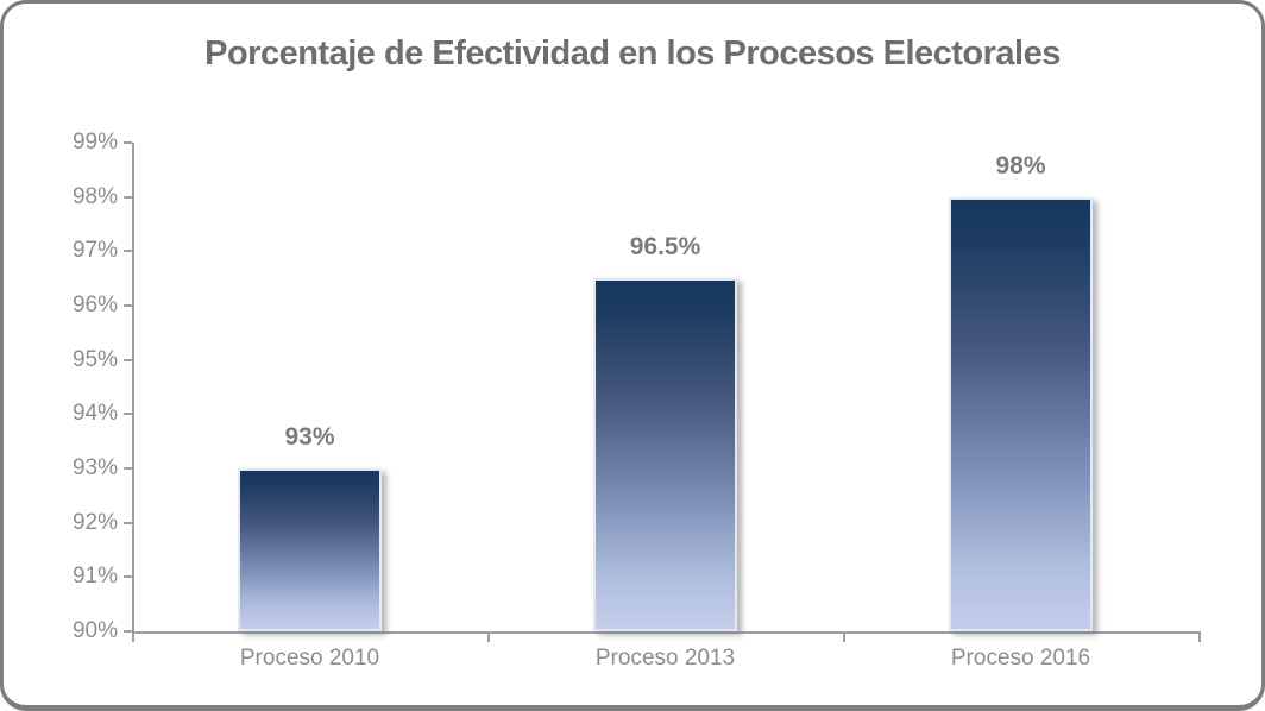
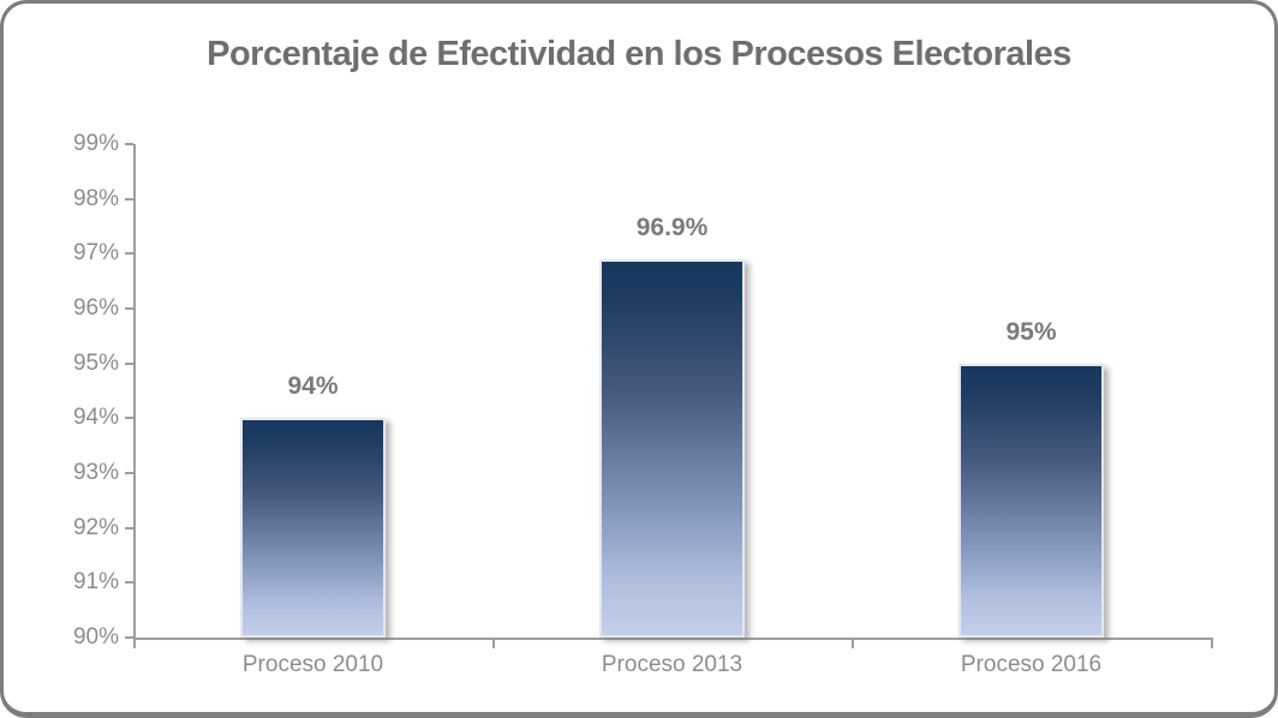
Proceso 2010: 93% -> 94%
Proceso 2013: 96.5% -> 96.9%
Proceso 2016: 98% -> 95%
